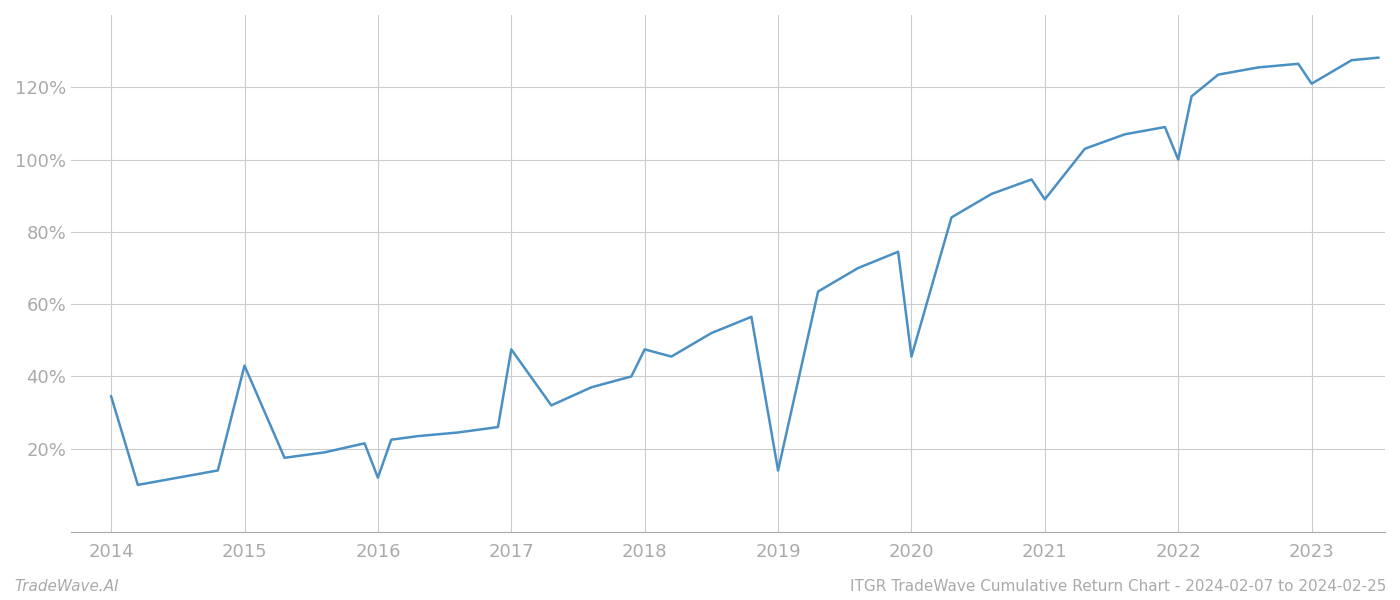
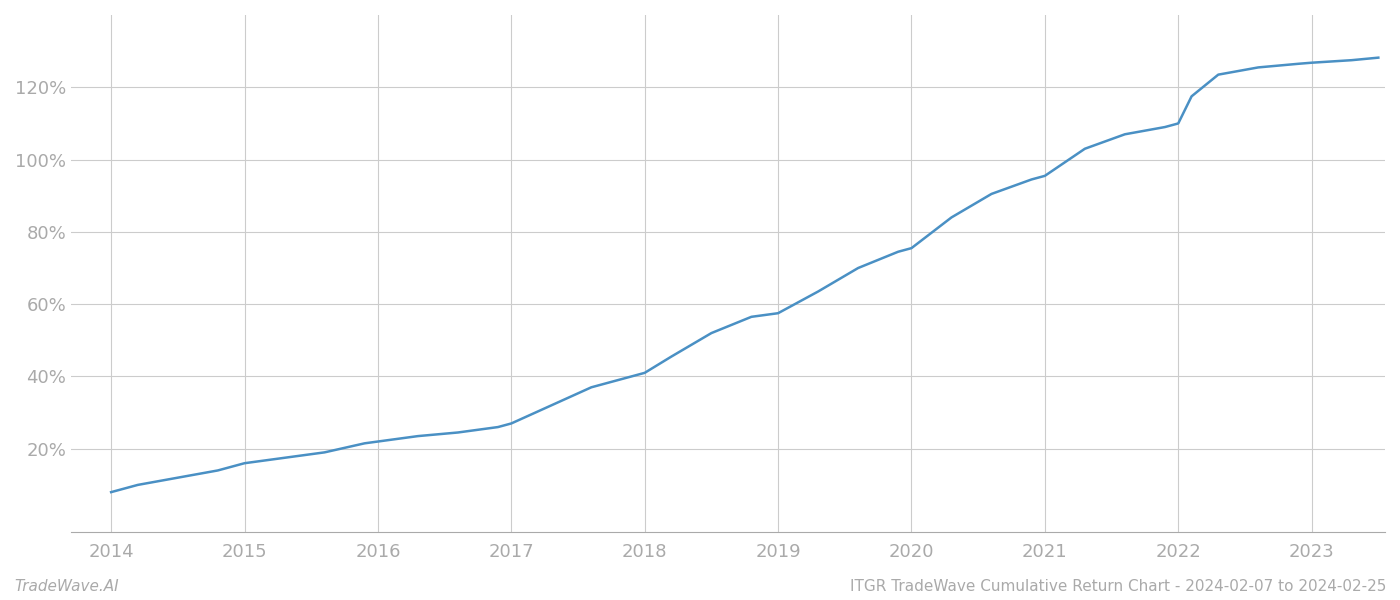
2014: 34.5% -> 8.0%
2015: 43.0% -> 16.0%
2016: 12.0% -> 22.0%
2017: 47.5% -> 27.0%
2018: 47.5% -> 41.0%
2019: 14.0% -> 57.5%
2020: 45.5% -> 75.5%
2021: 89.0% -> 95.5%
2022: 100.0% -> 110.0%
2023: 121.0% -> 126.8%
